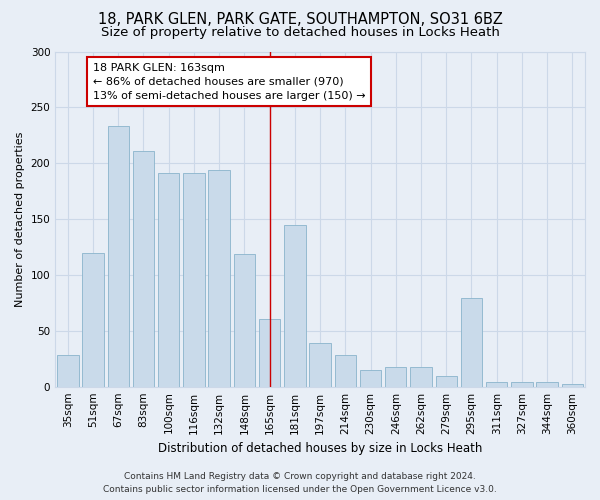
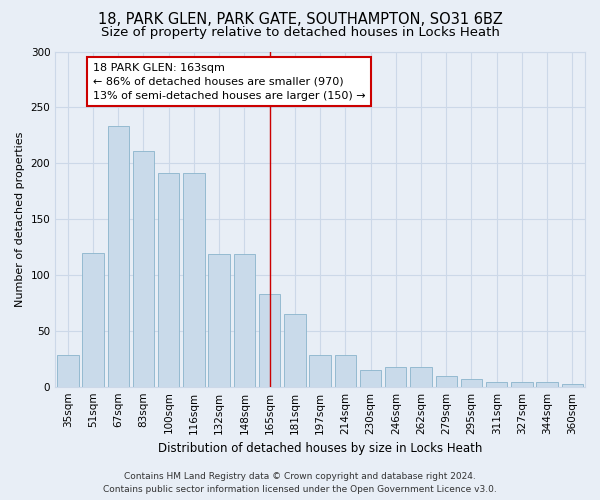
132sqm: 194 -> 119
165sqm: 61 -> 83
181sqm: 145 -> 65
197sqm: 39 -> 28
295sqm: 79 -> 7
